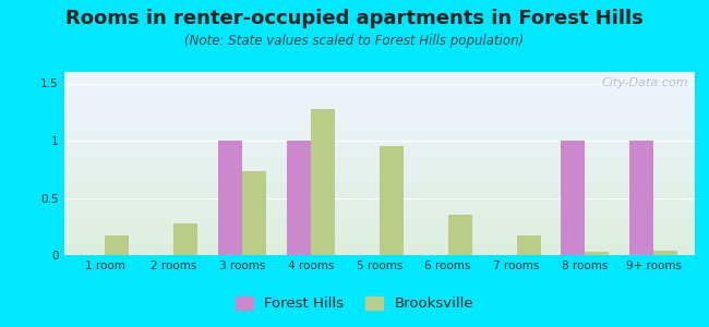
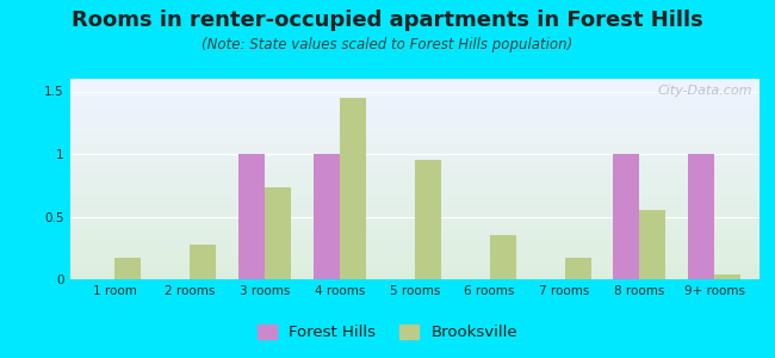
Brooksville/4 rooms: 1.28 -> 1.45
Brooksville/8 rooms: 0.03 -> 0.55
